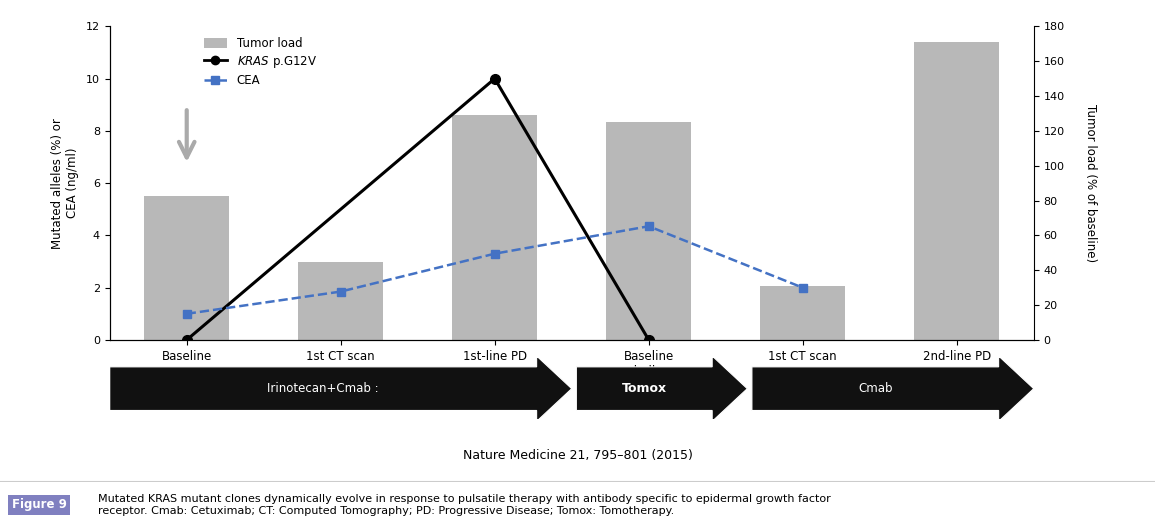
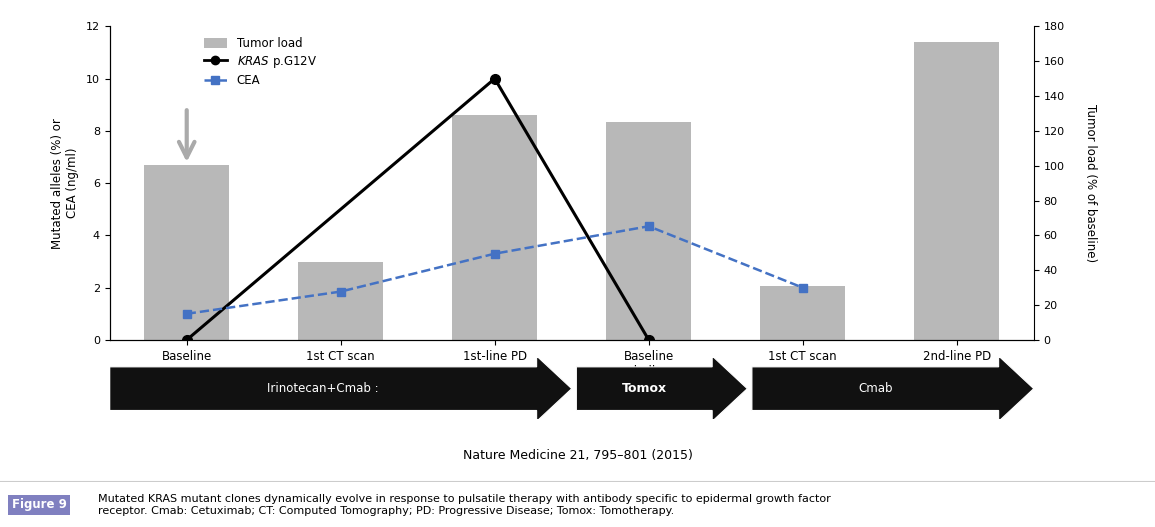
Tumor load/Baseline: 5.50 -> 6.70
